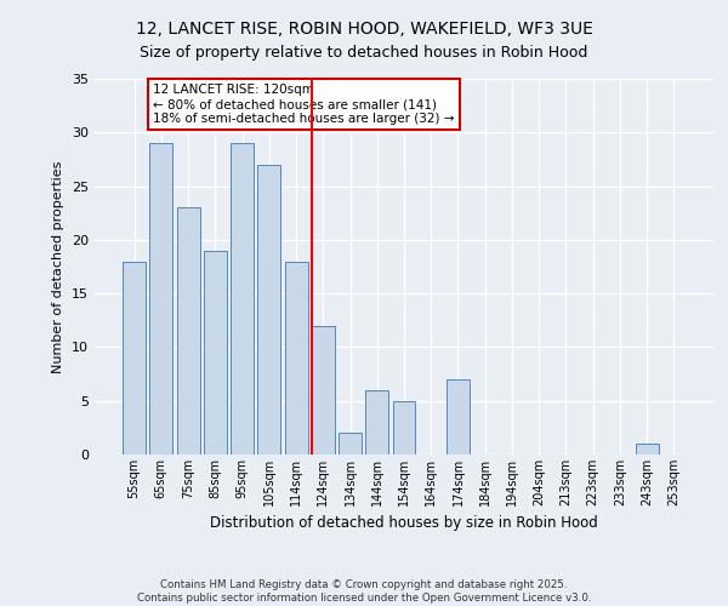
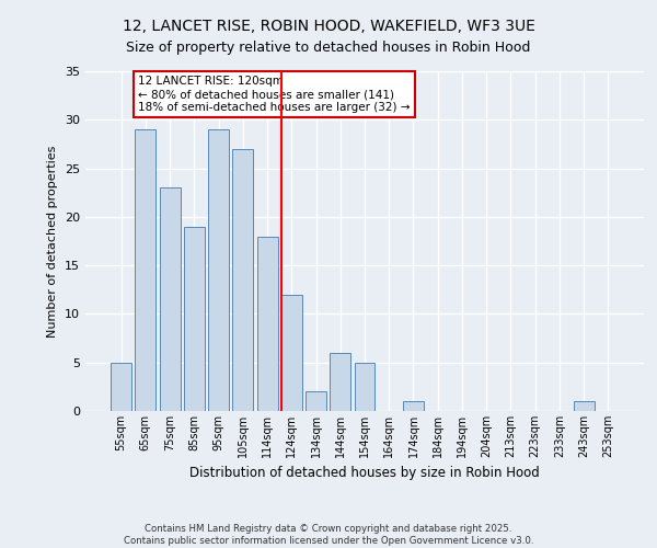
55sqm: 18 -> 5
174sqm: 7 -> 1
